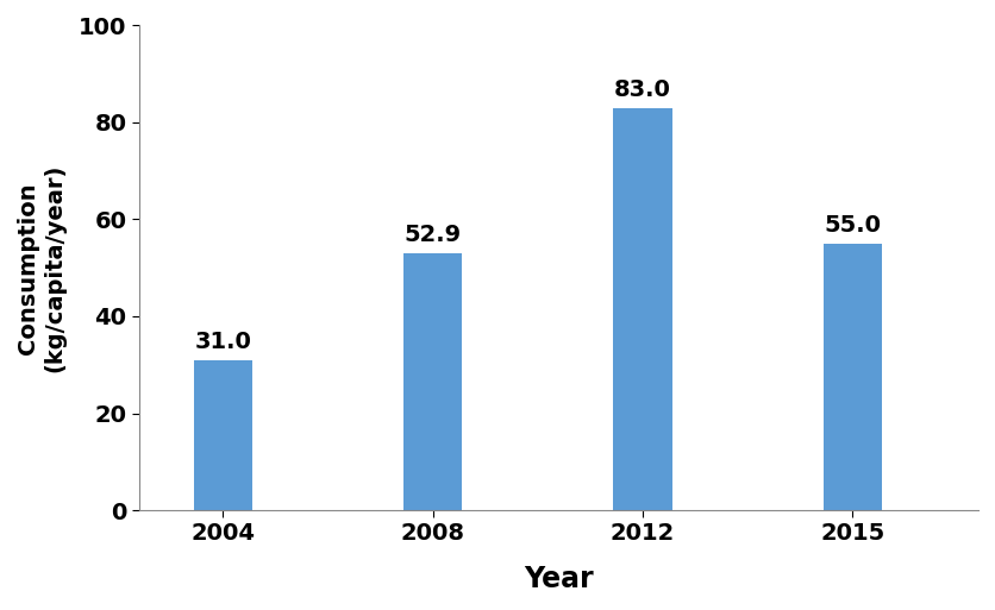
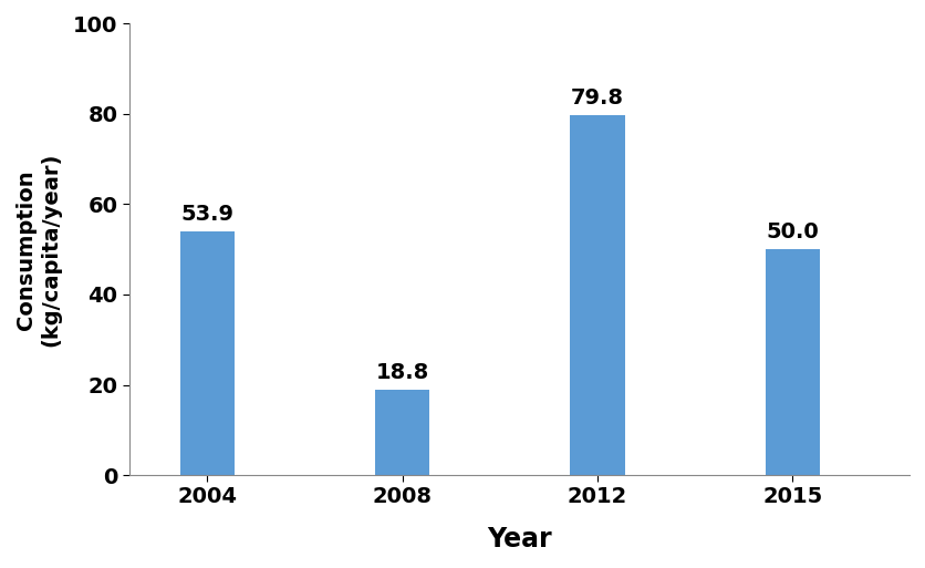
2004: 31.0 -> 53.9
2008: 52.9 -> 18.8
2012: 83.0 -> 79.8
2015: 55.0 -> 50.0
